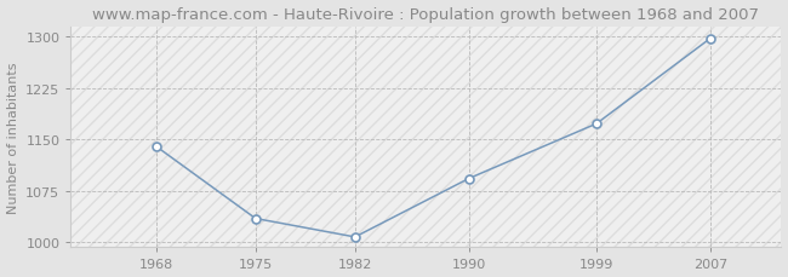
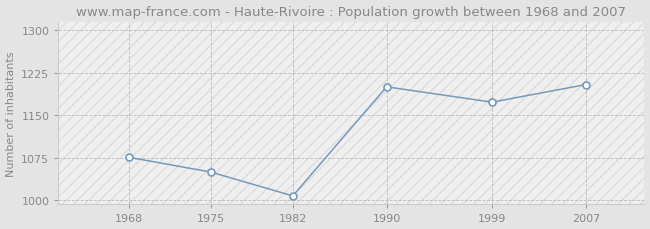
1968: 1140 -> 1076
1975: 1035 -> 1050
1990: 1093 -> 1200
2007: 1297 -> 1204
